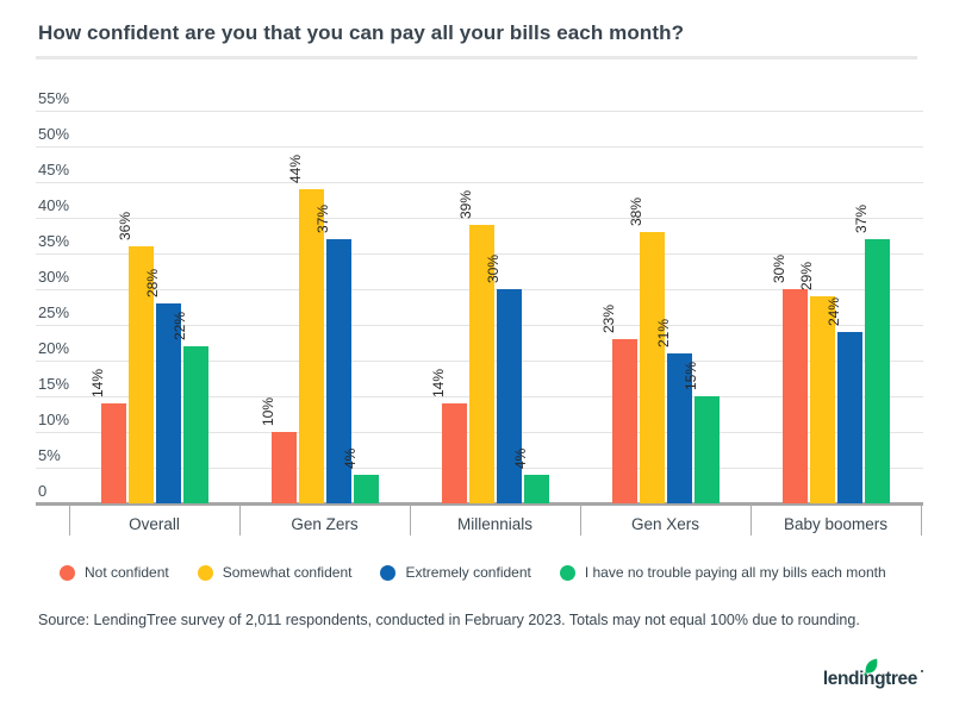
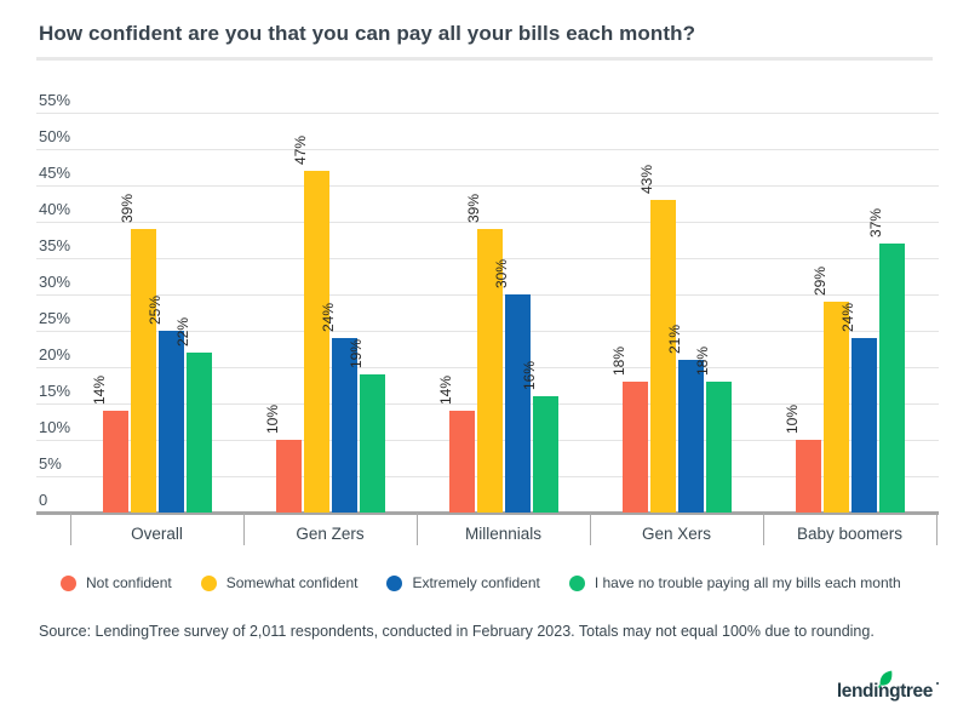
Somewhat confident/Overall: 36% -> 39%
Extremely confident/Overall: 28% -> 25%
Somewhat confident/Gen Zers: 44% -> 47%
Extremely confident/Gen Zers: 37% -> 24%
I have no trouble paying all my bills each month/Gen Zers: 4% -> 19%
I have no trouble paying all my bills each month/Millennials: 4% -> 16%
Not confident/Gen Xers: 23% -> 18%
Somewhat confident/Gen Xers: 38% -> 43%
I have no trouble paying all my bills each month/Gen Xers: 15% -> 18%
Not confident/Baby boomers: 30% -> 10%
